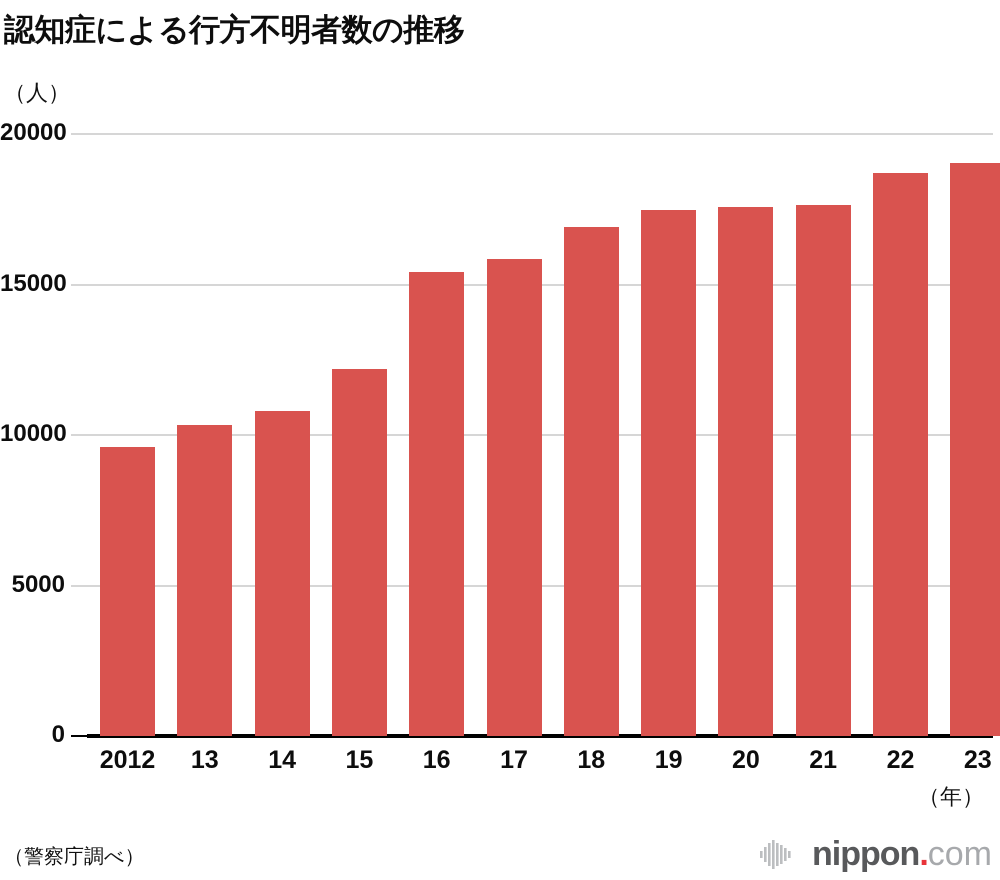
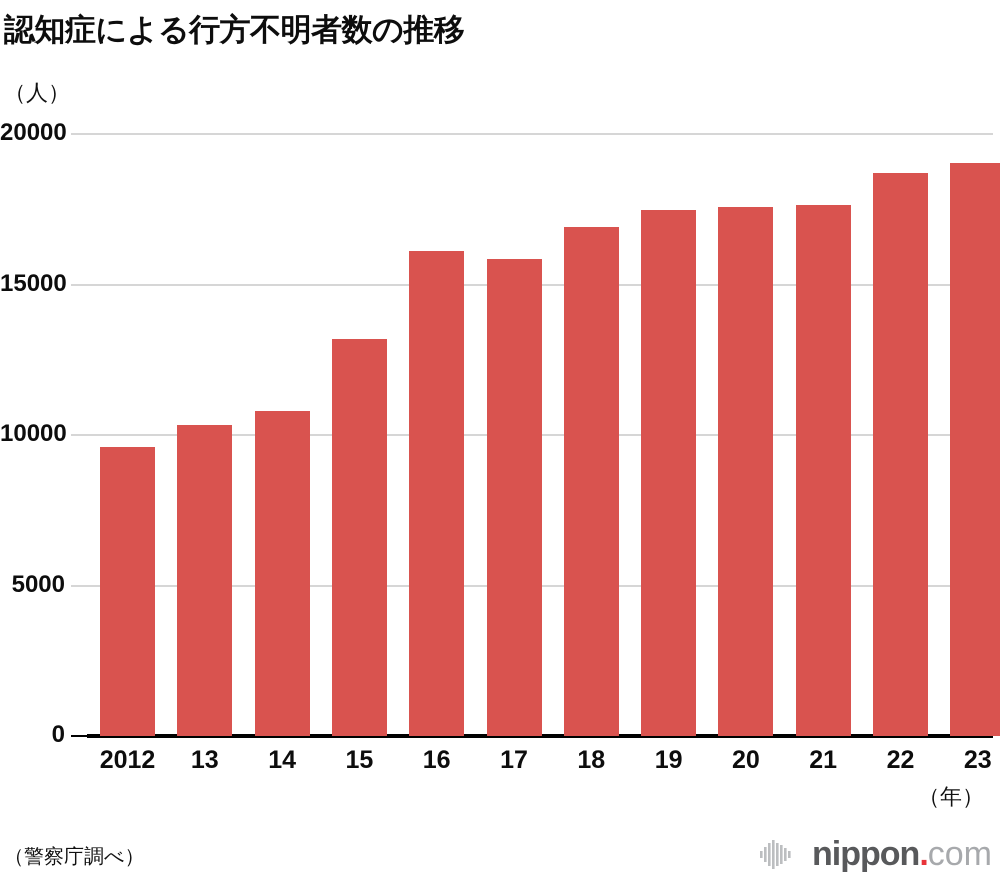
15: 12200 -> 13200
16: 15400 -> 16100
